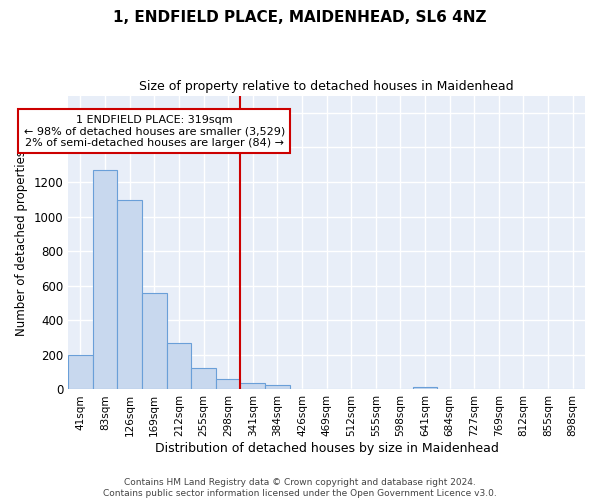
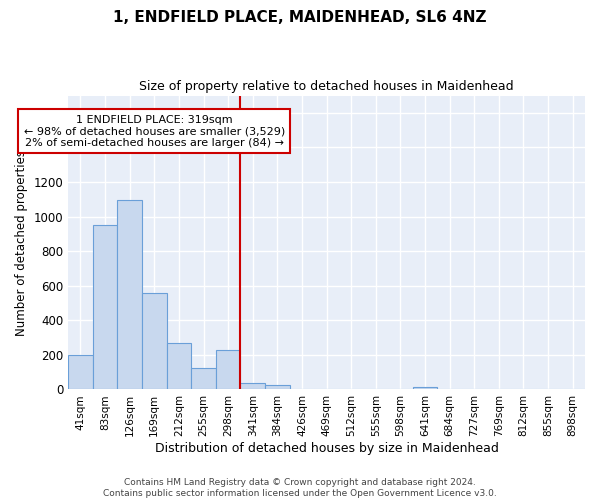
83sqm: 1270 -> 950
298sqm: 60 -> 230
